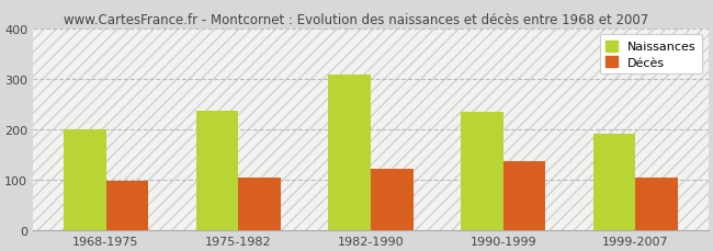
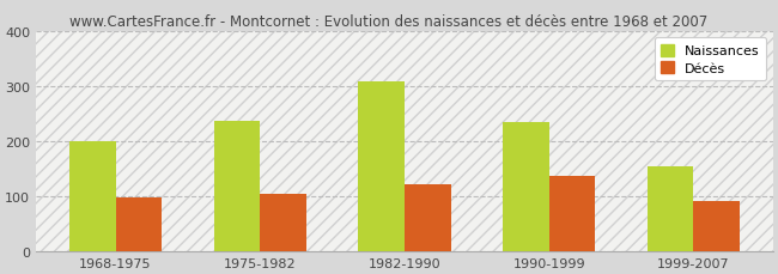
Naissances/1999-2007: 190 -> 155
Décès/1999-2007: 104 -> 90
